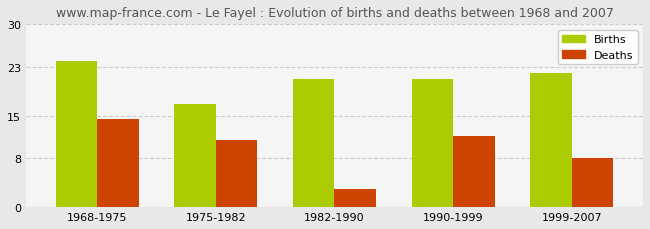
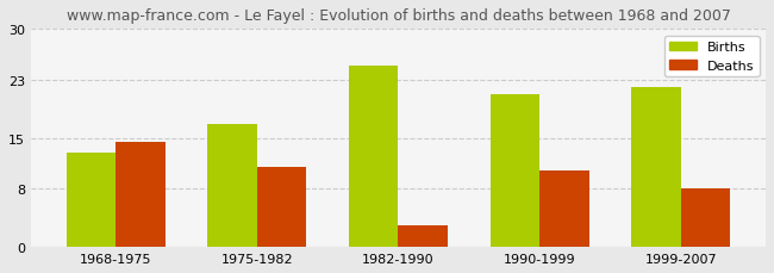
Births/1968-1975: 24 -> 13
Births/1982-1990: 21 -> 25
Deaths/1990-1999: 11.6 -> 10.5
